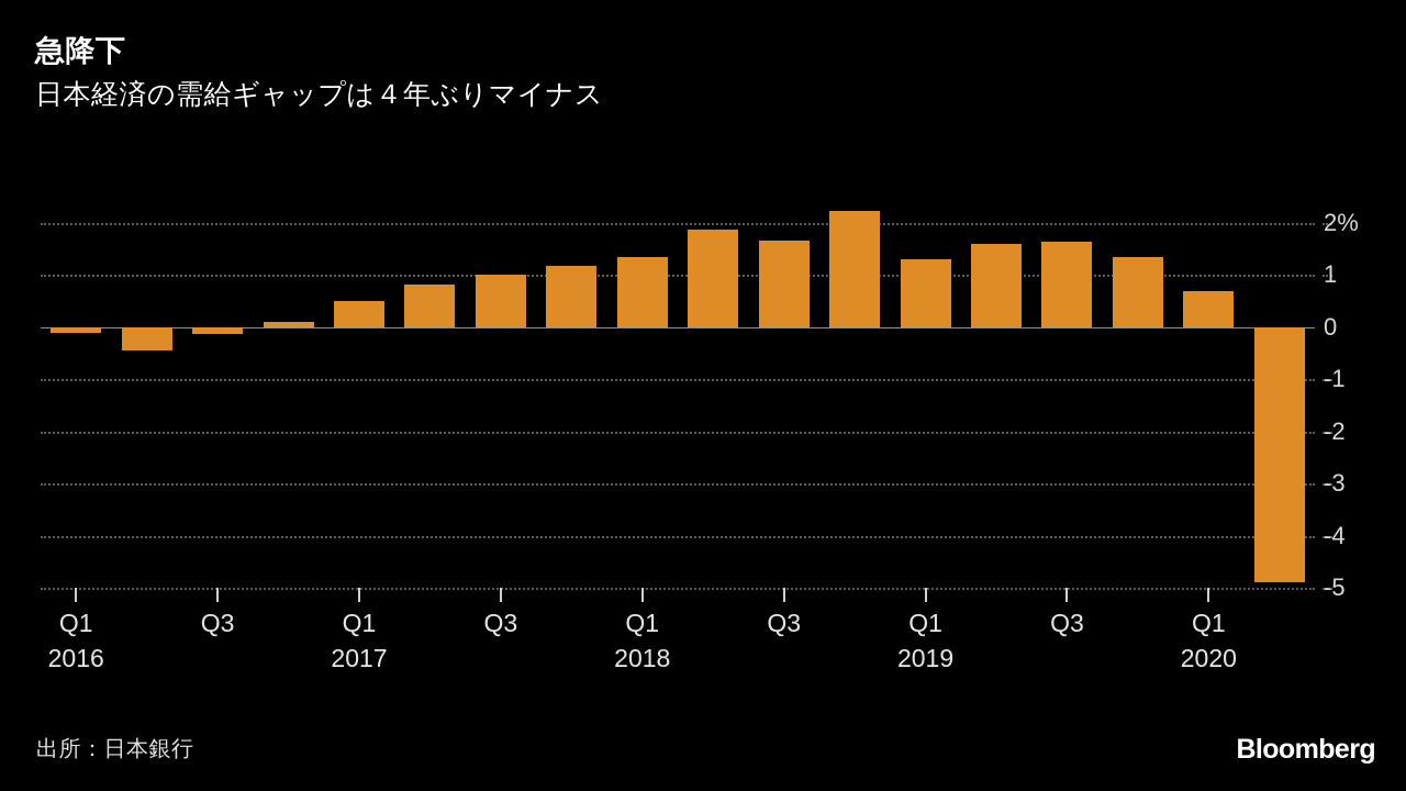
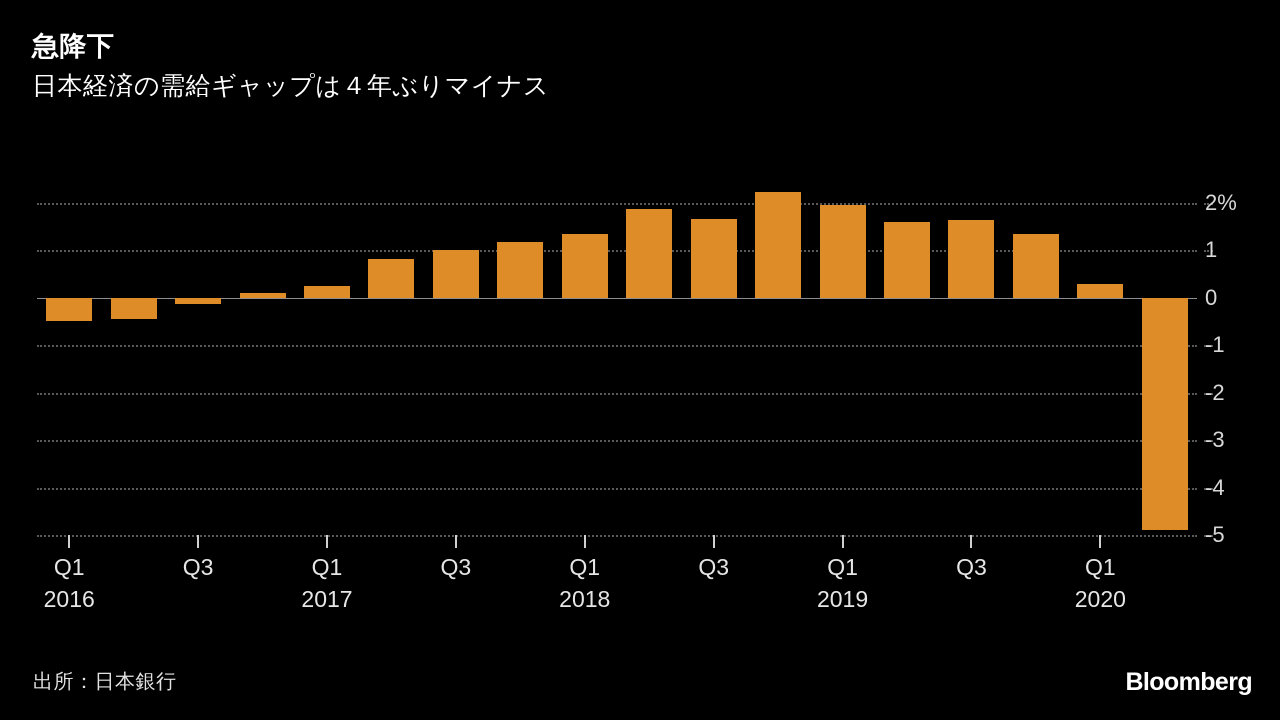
Q1 2016: -0.1% -> -0.5%
Q1 2017: 0.5% -> 0.2%
Q1 2019: 1.3% -> 1.9%
Q1 2020: 0.7% -> 0.3%
